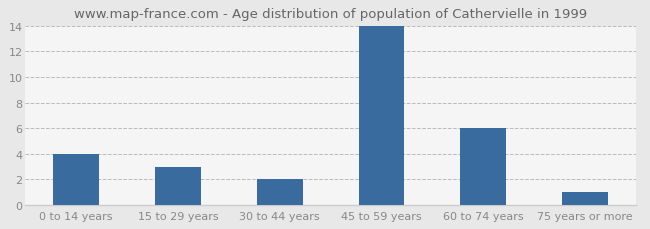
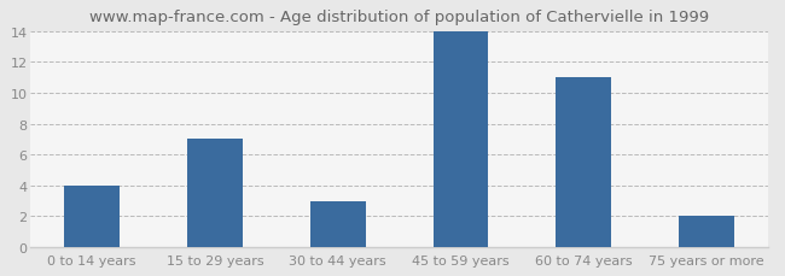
15 to 29 years: 3 -> 7
30 to 44 years: 2 -> 3
60 to 74 years: 6 -> 11
75 years or more: 1 -> 2
